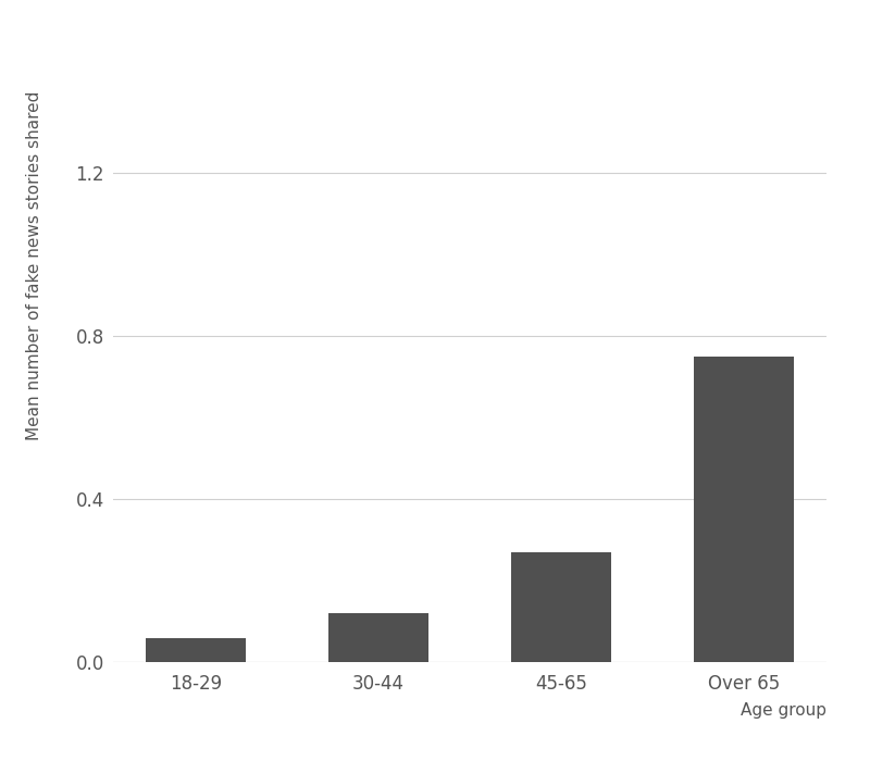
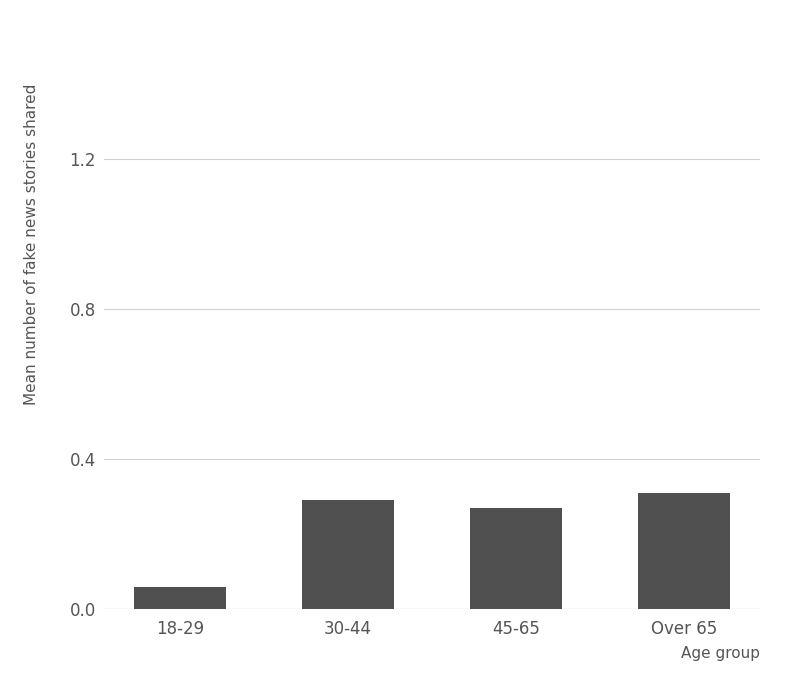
30-44: 0.12 -> 0.29
Over 65: 0.75 -> 0.31
